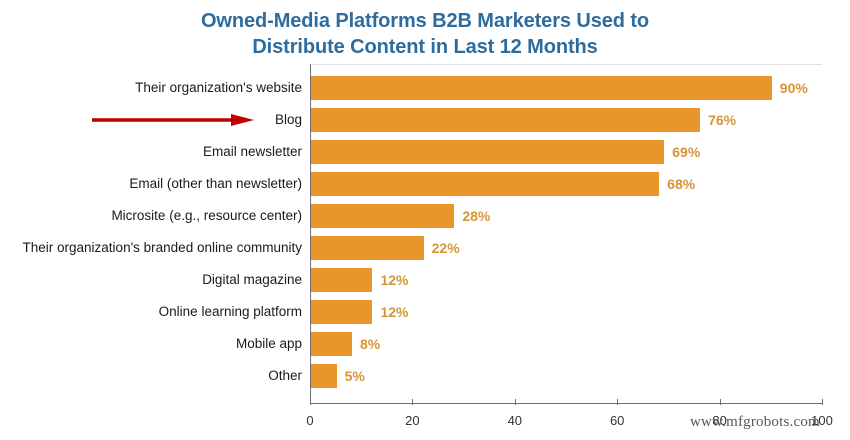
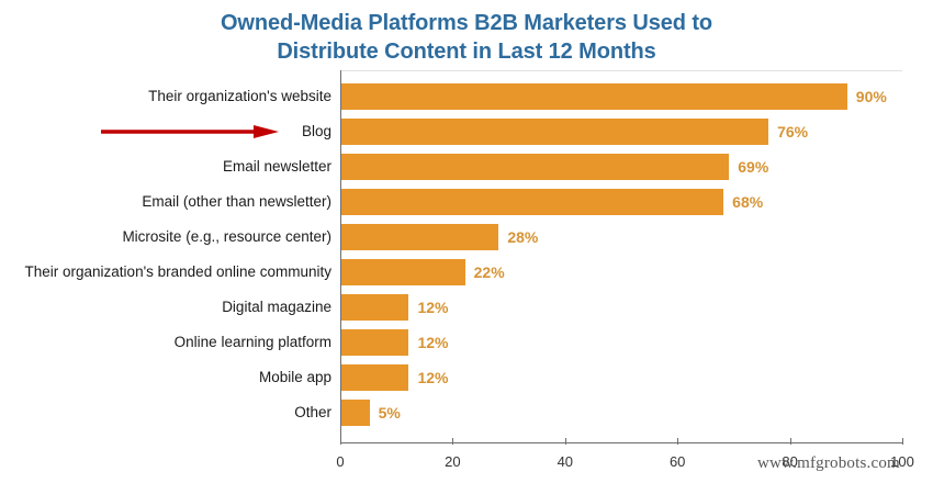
Mobile app: 8% -> 12%
